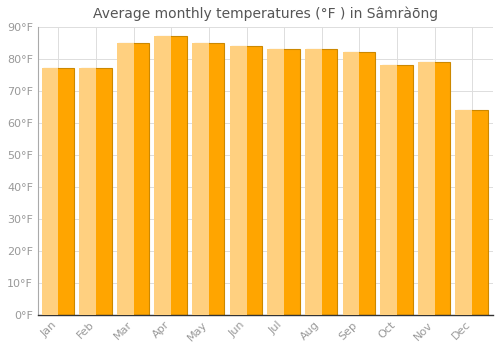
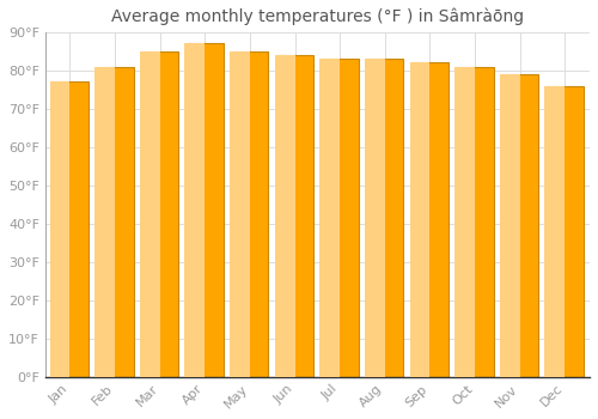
Feb: 77°F -> 81°F
Oct: 78°F -> 81°F
Dec: 64°F -> 76°F
